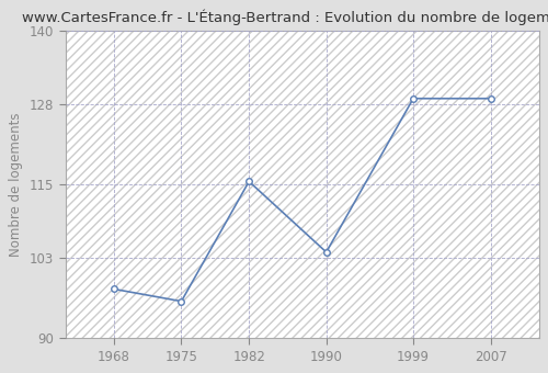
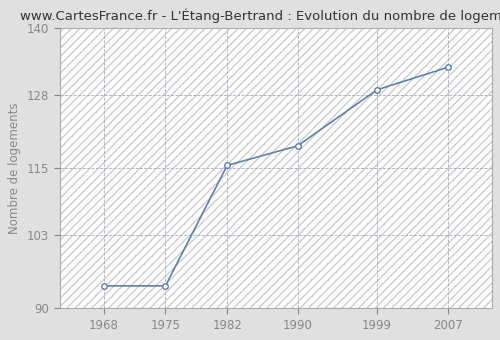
1968: 98.0 -> 94.0
1975: 96.0 -> 94.0
1990: 104.0 -> 119.0
2007: 129.0 -> 133.0
